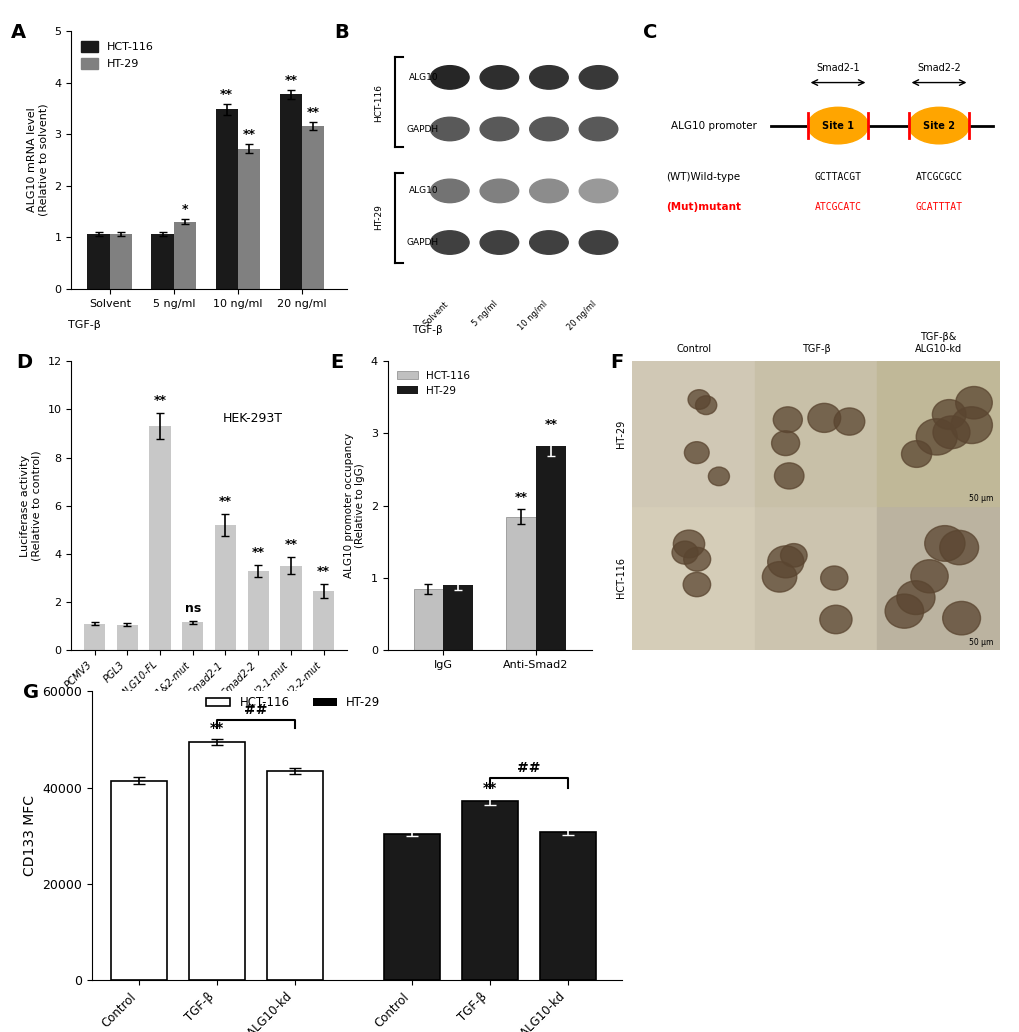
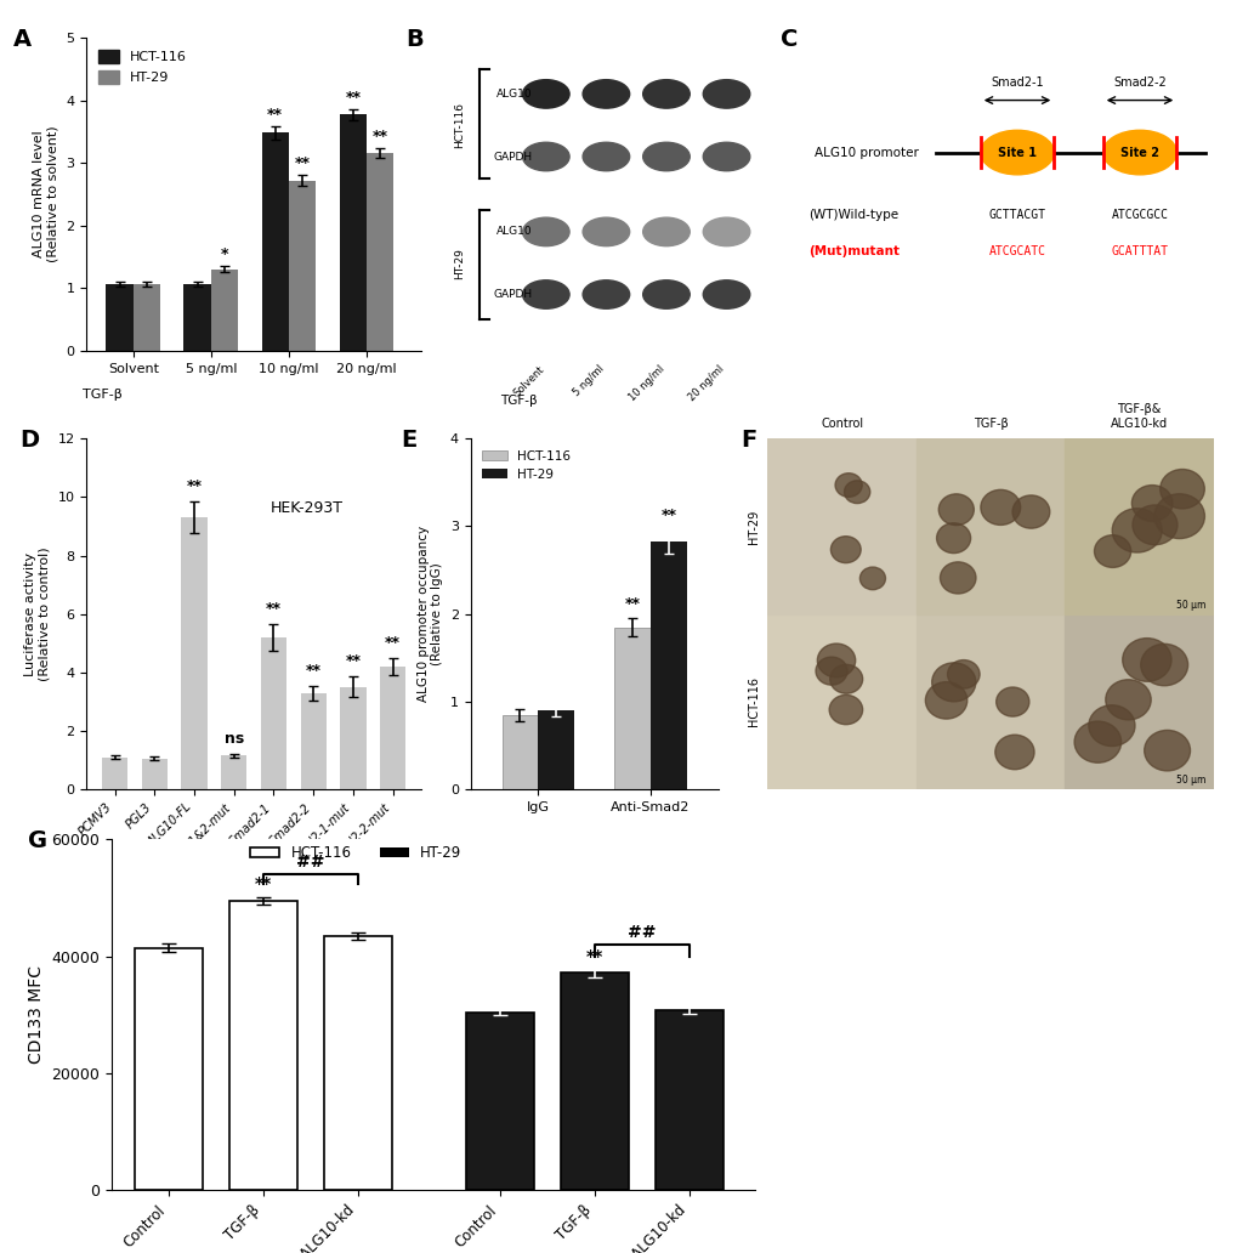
Smad2-2-mut: 2.45 -> 4.20
